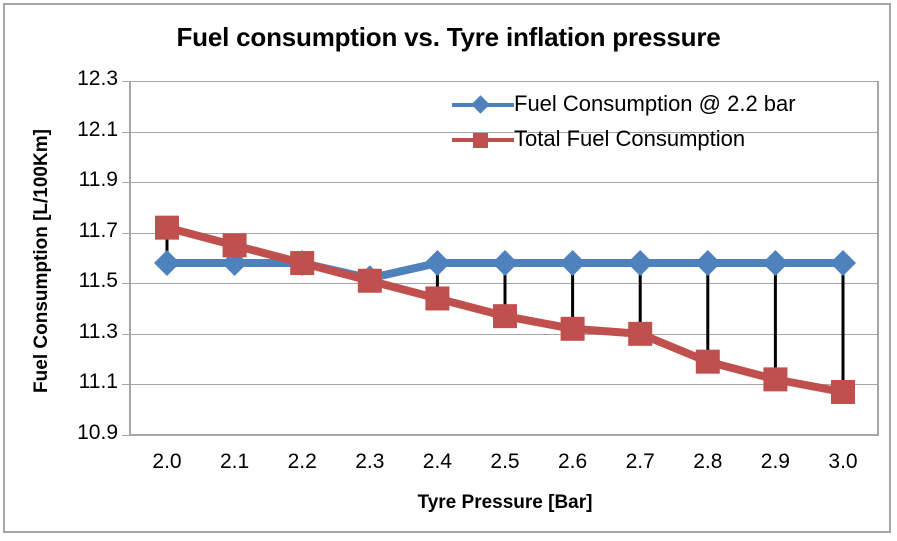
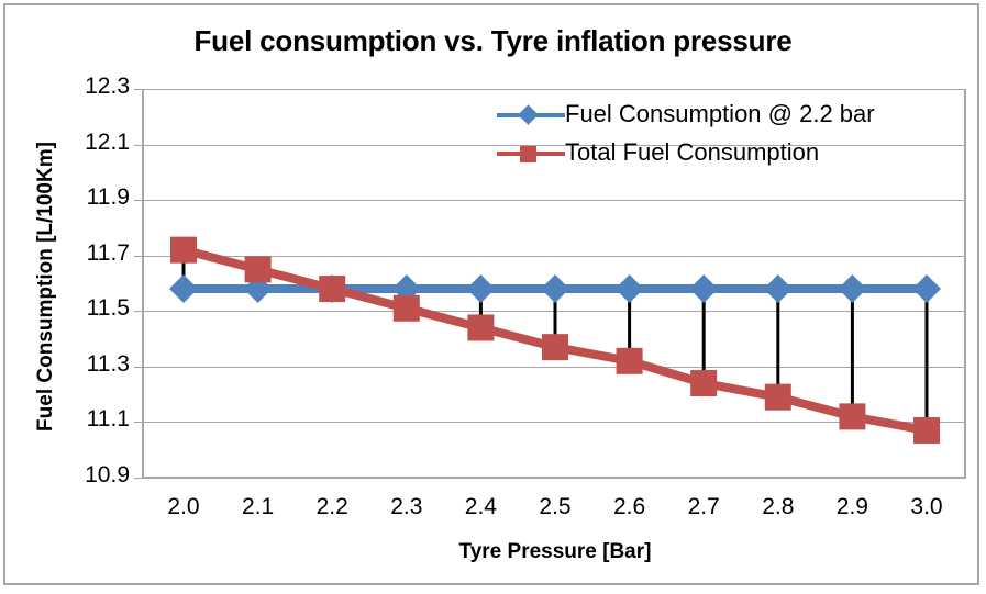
Fuel Consumption @ 2.2 bar/2.3: 11.52 -> 11.58
Total Fuel Consumption/2.7: 11.30 -> 11.24
